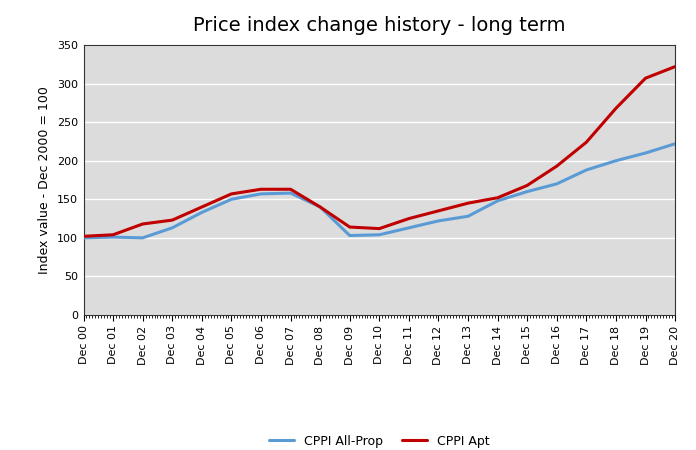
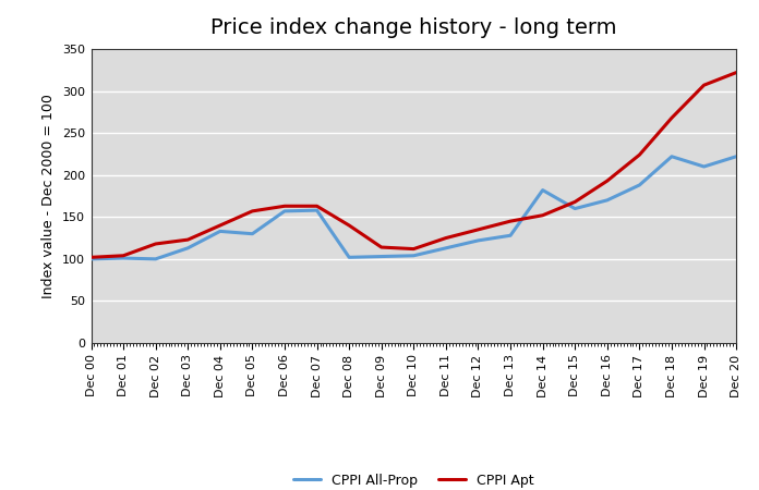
CPPI All-Prop/Dec 05: 150 -> 130
CPPI All-Prop/Dec 08: 140 -> 102
CPPI All-Prop/Dec 14: 148 -> 182
CPPI All-Prop/Dec 18: 200 -> 222
